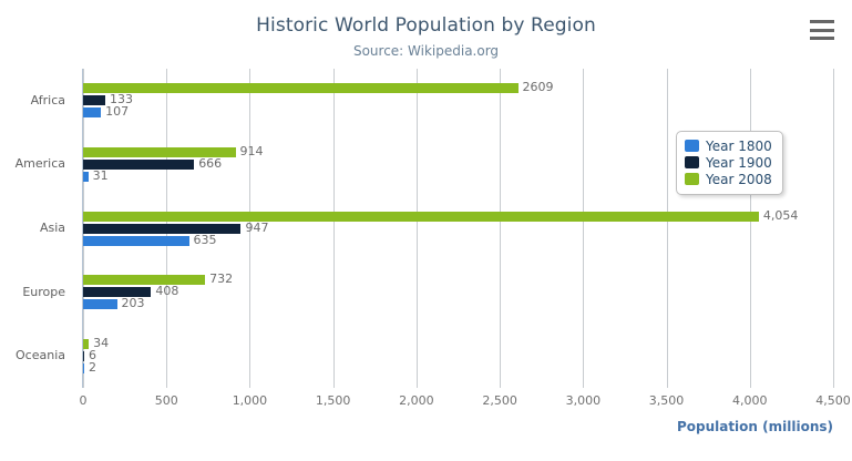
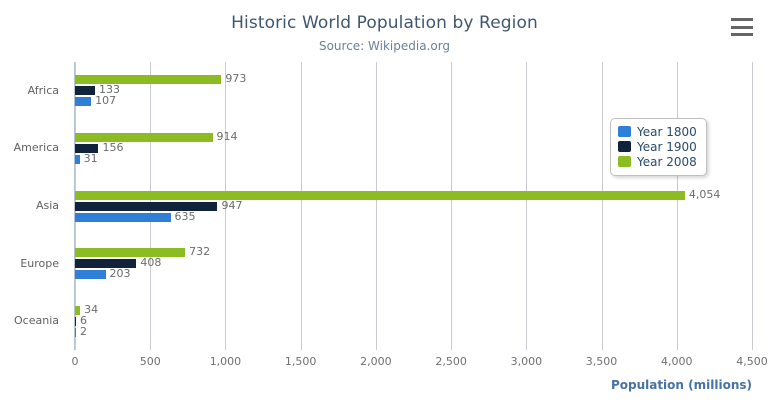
Year 2008/Africa: 2609 -> 973
Year 1900/America: 666 -> 156
